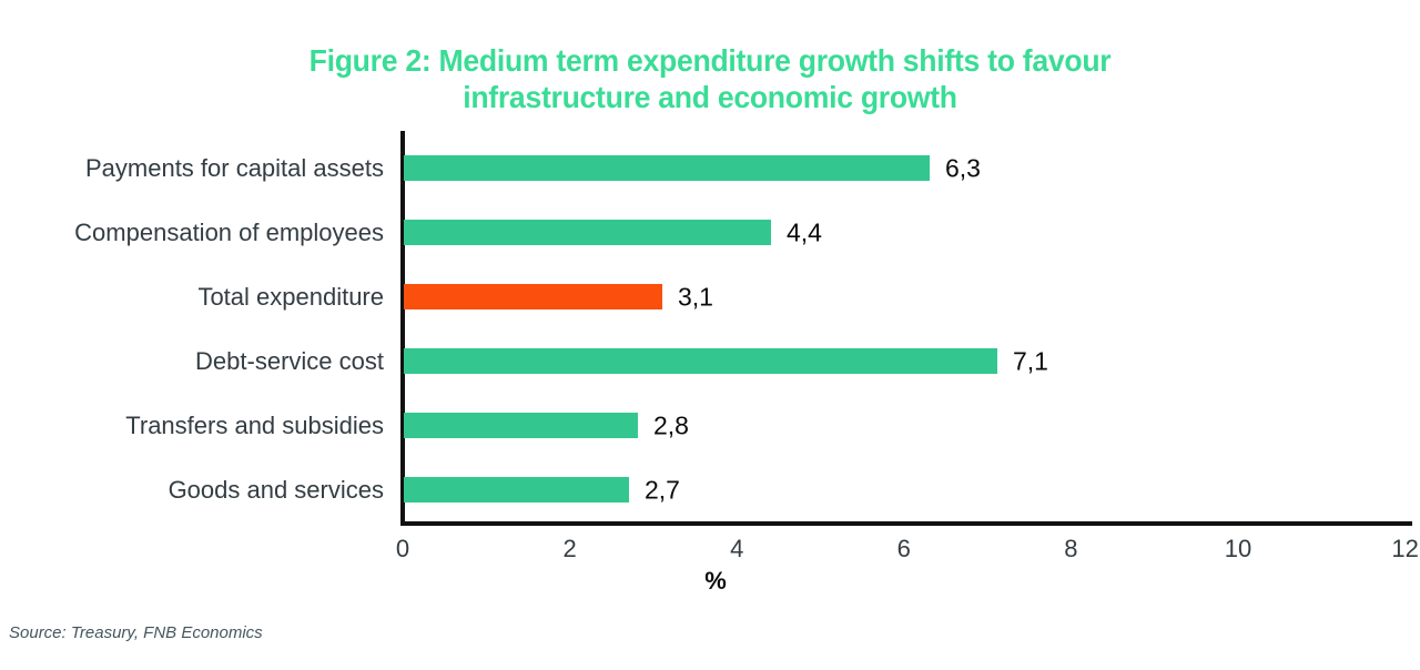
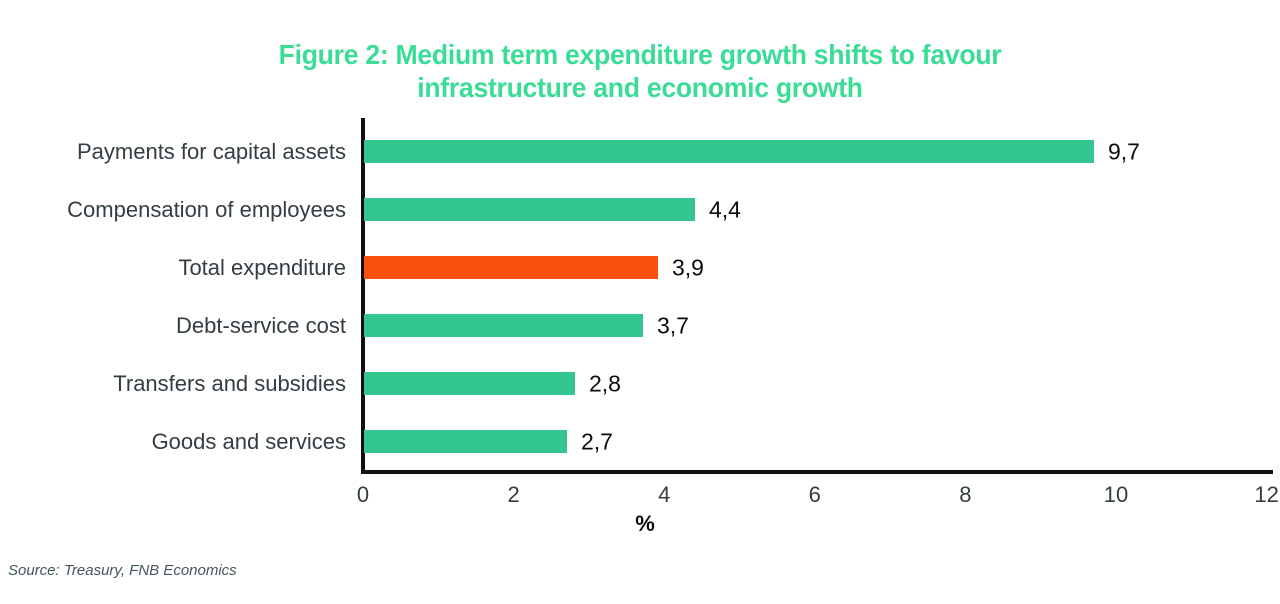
Payments for capital assets: 6,3 -> 9,7
Total expenditure: 3,1 -> 3,9
Debt-service cost: 7,1 -> 3,7
